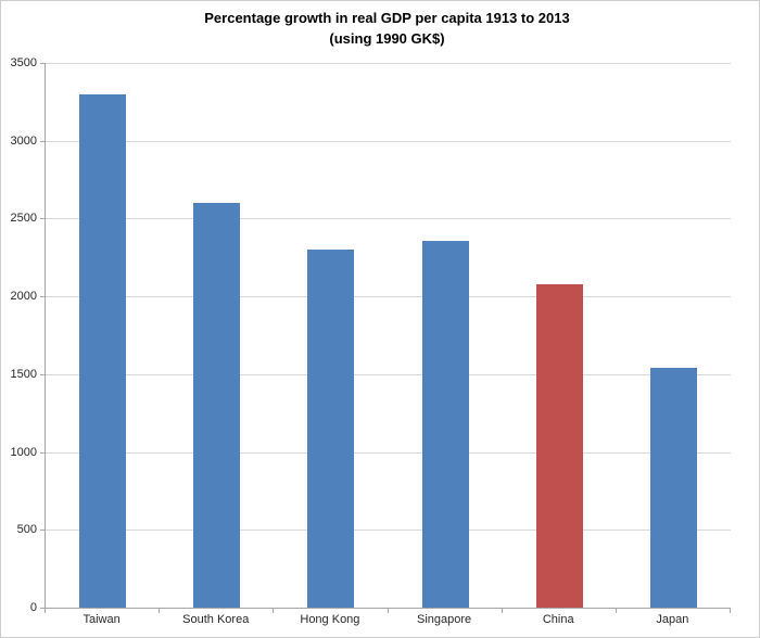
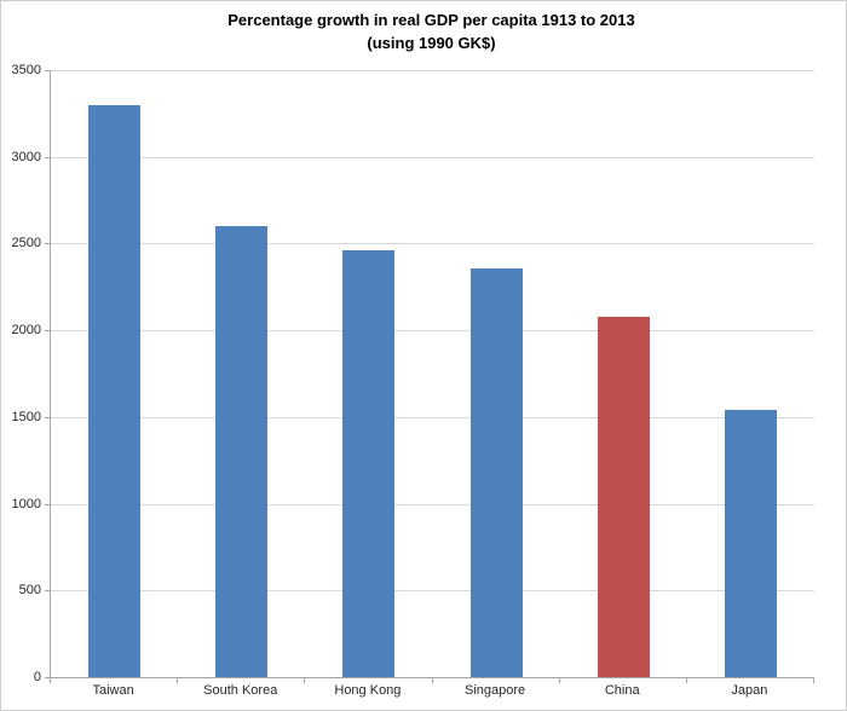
Hong Kong: 2300 -> 2460
